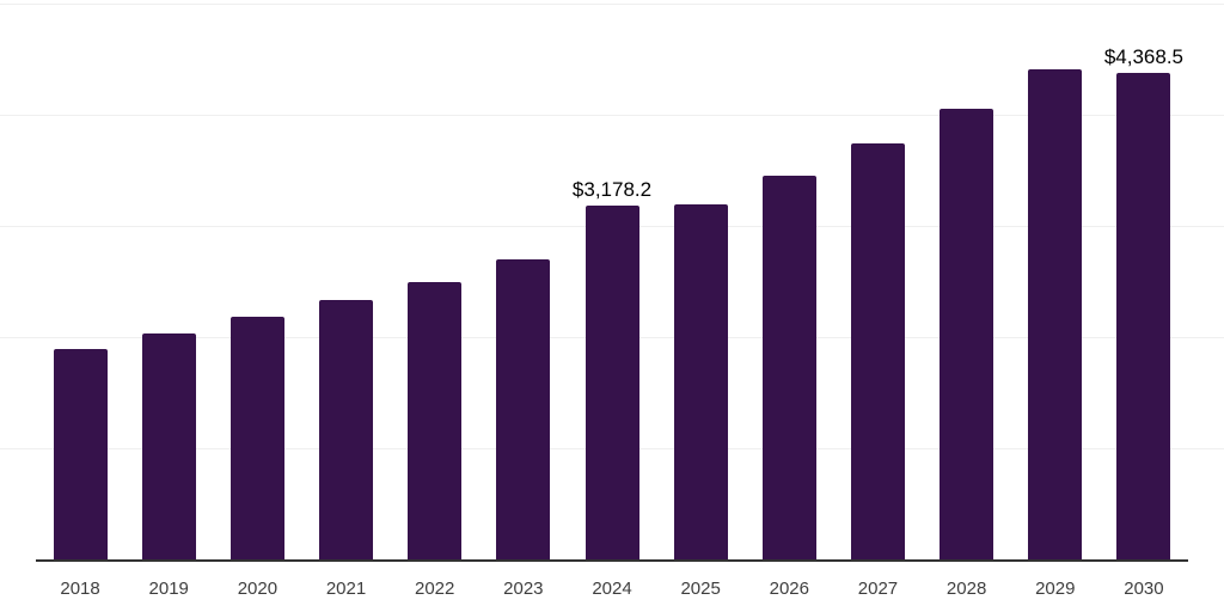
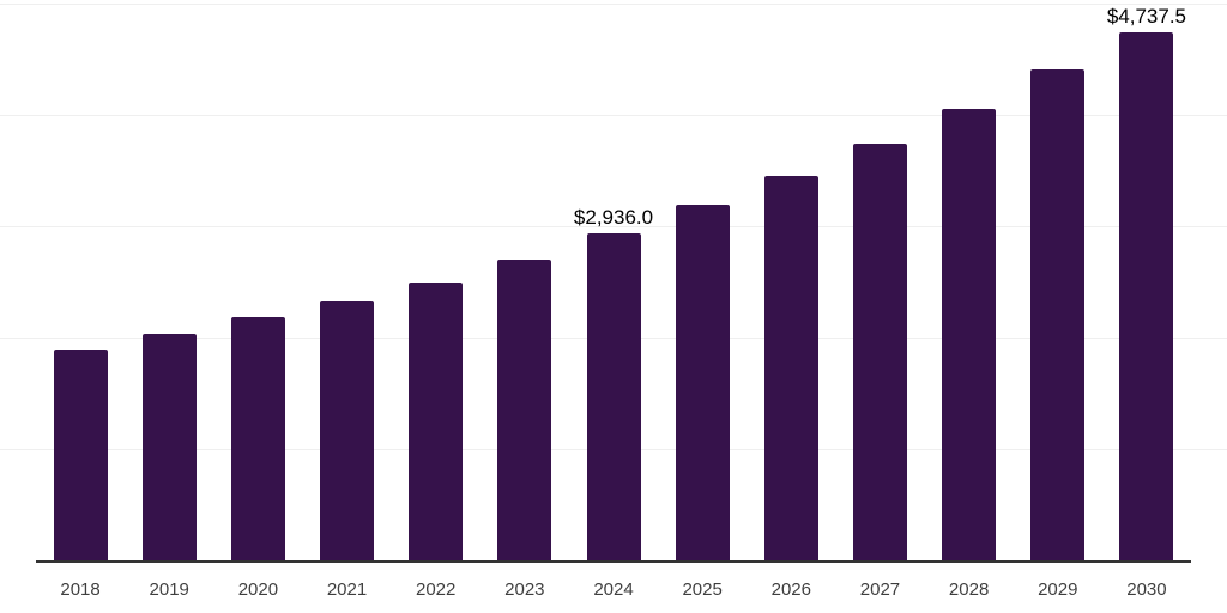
2024: $3,178.2 -> $2,936.0
2030: $4,368.5 -> $4,737.5
